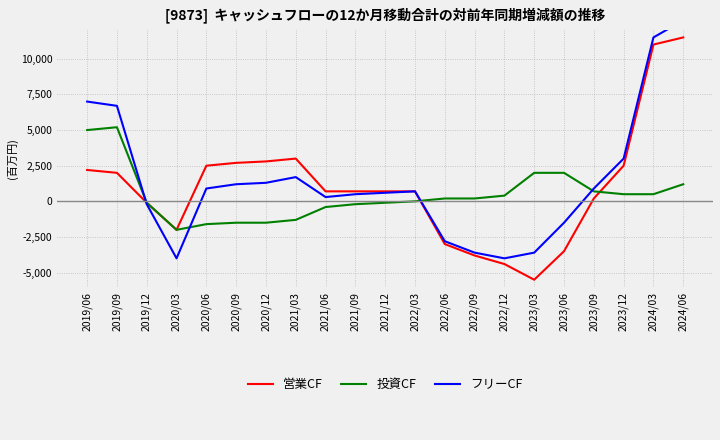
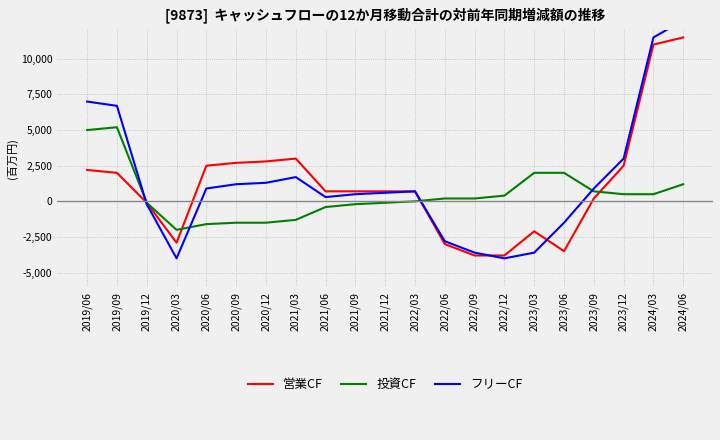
営業CF/2020/03: -2,000 -> -2,900
営業CF/2022/12: -4,400 -> -3,800
営業CF/2023/03: -5,500 -> -2,100
